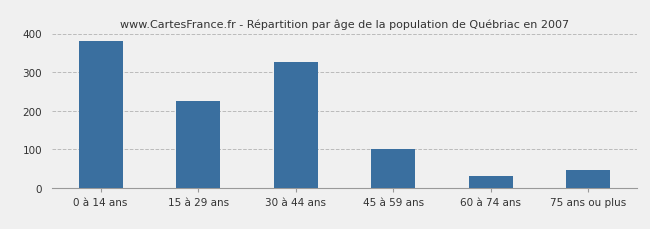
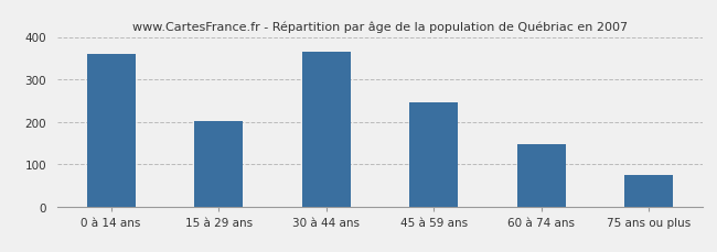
0 à 14 ans: 380 -> 360
15 à 29 ans: 225 -> 201
30 à 44 ans: 325 -> 366
45 à 59 ans: 100 -> 245
60 à 74 ans: 30 -> 148
75 ans ou plus: 45 -> 75
